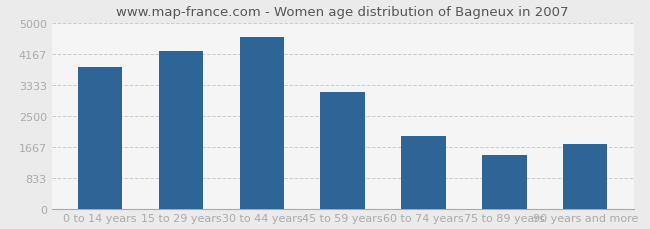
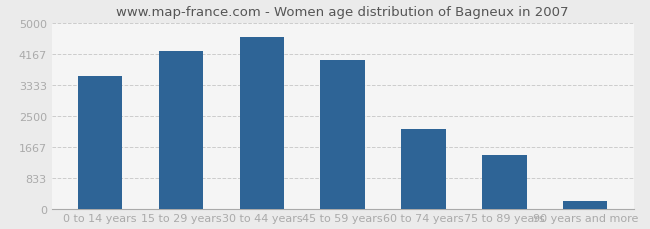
0 to 14 years: 3800 -> 3570
45 to 59 years: 3150 -> 4000
60 to 74 years: 1950 -> 2130
90 years and more: 1750 -> 200
